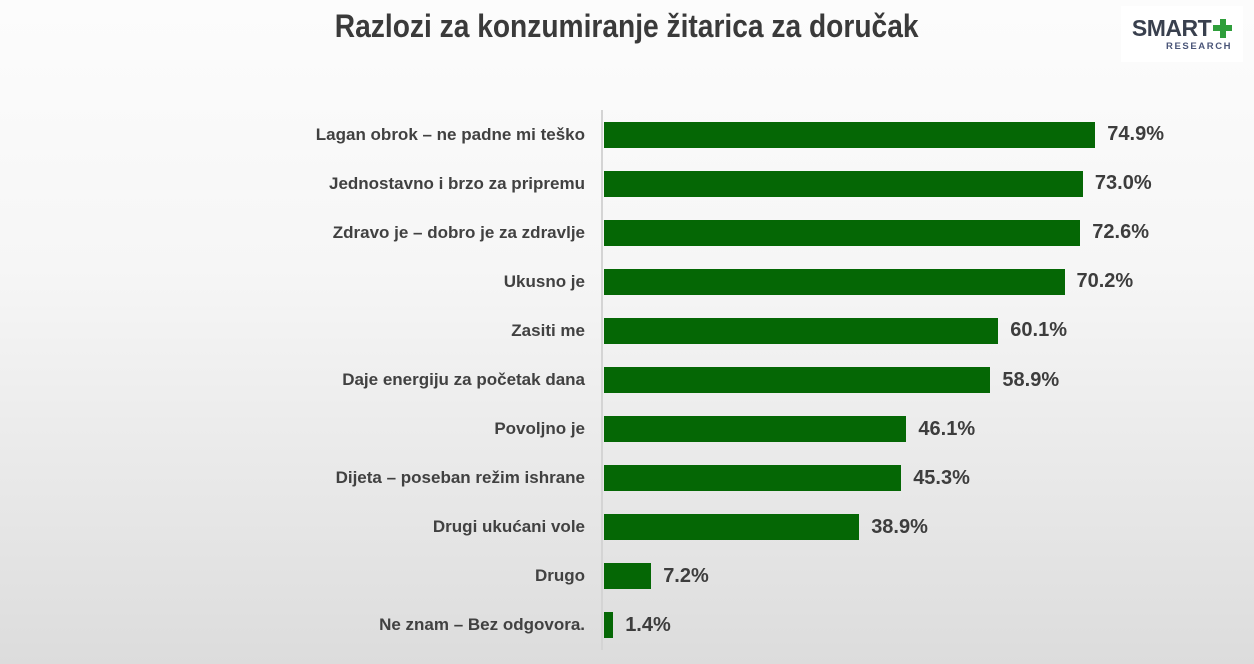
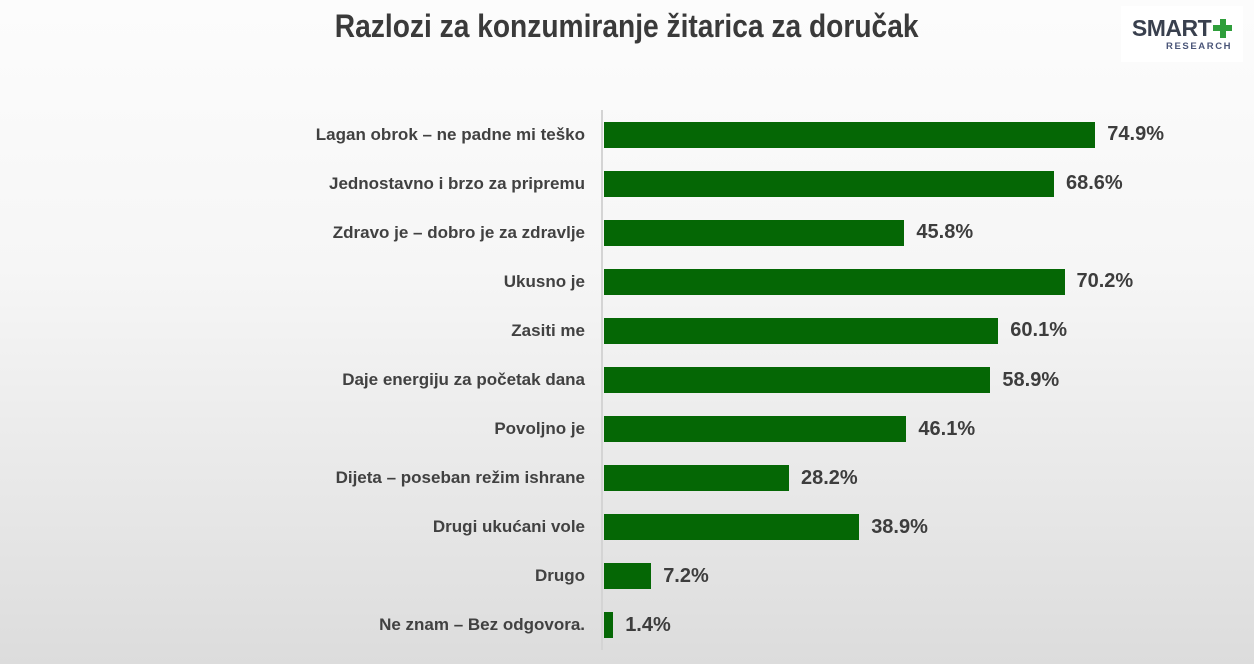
Jednostavno i brzo za pripremu: 73.0% -> 68.6%
Zdravo je – dobro je za zdravlje: 72.6% -> 45.8%
Dijeta – poseban režim ishrane: 45.3% -> 28.2%
